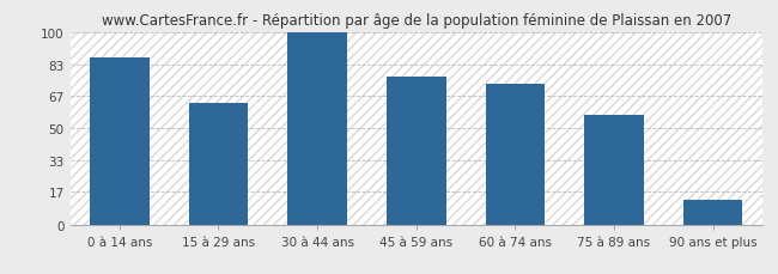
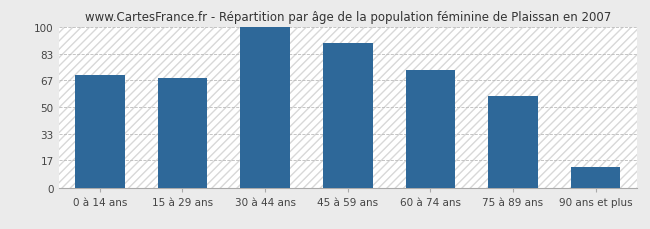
0 à 14 ans: 87 -> 70
15 à 29 ans: 63 -> 68
45 à 59 ans: 77 -> 90
